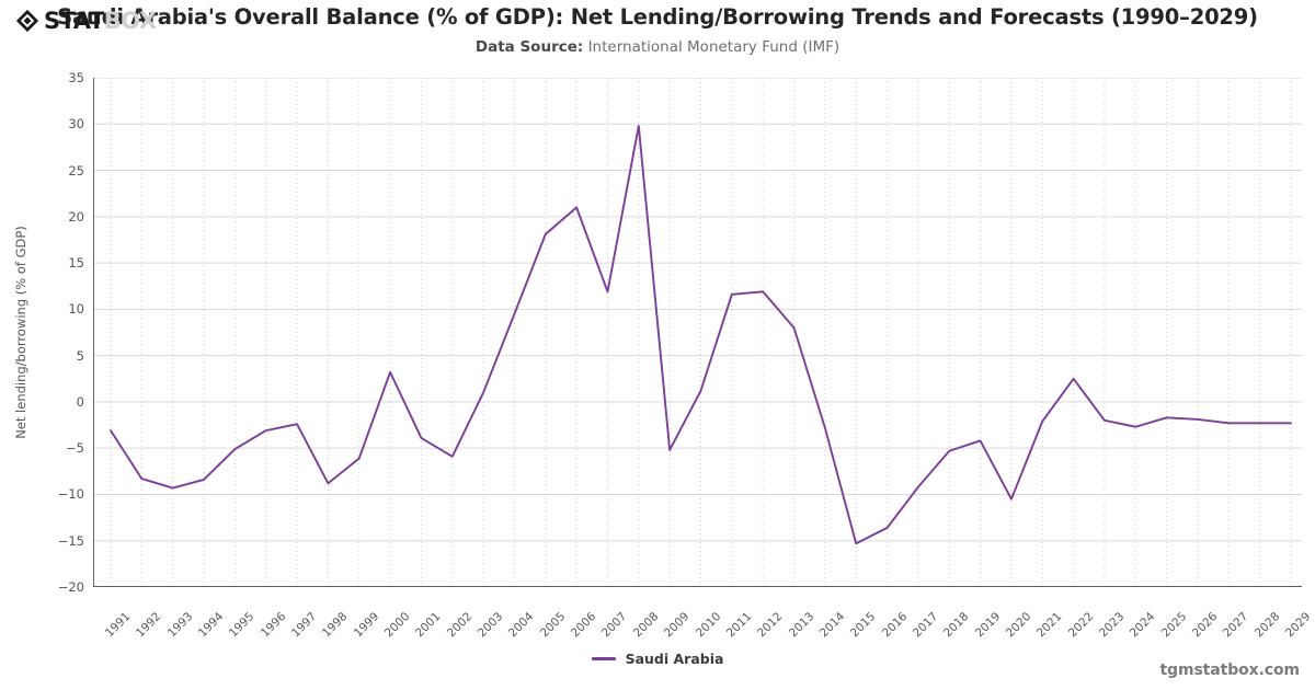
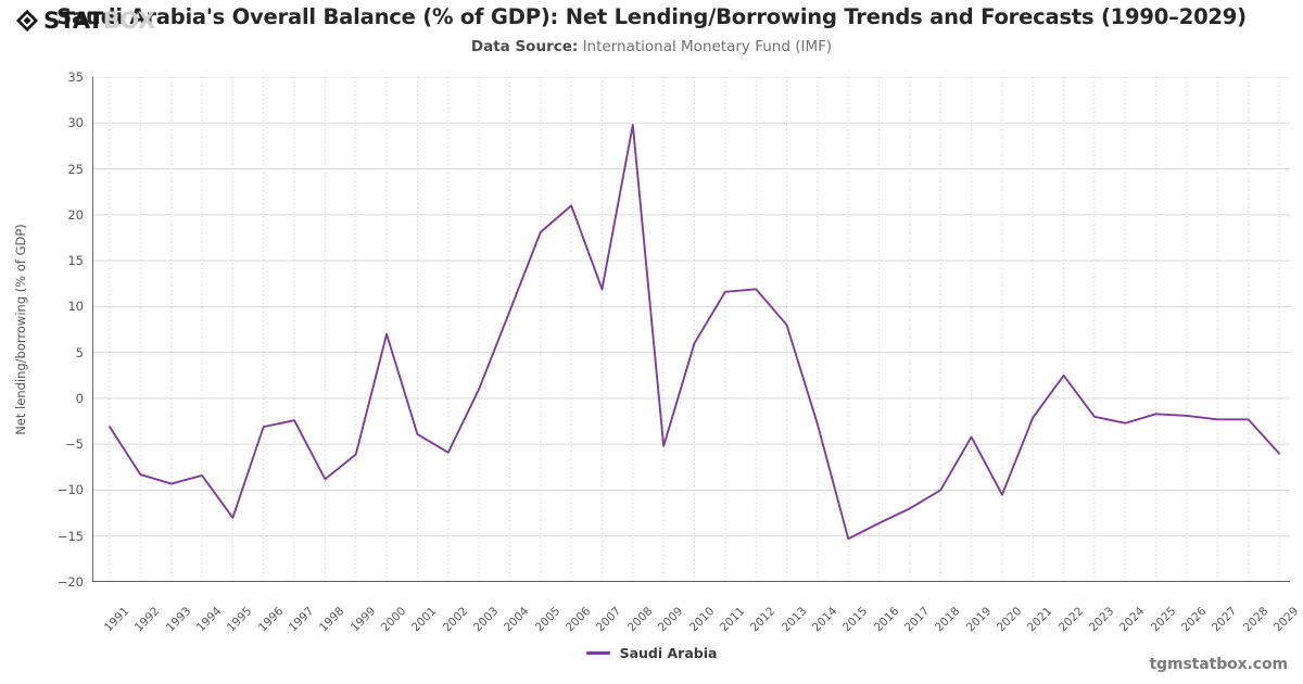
1995: -5 -> -13
2000: 3 -> 7
2010: 1 -> 6
2017: -9 -> -12
2018: -5 -> -10
2029: -2 -> -6
